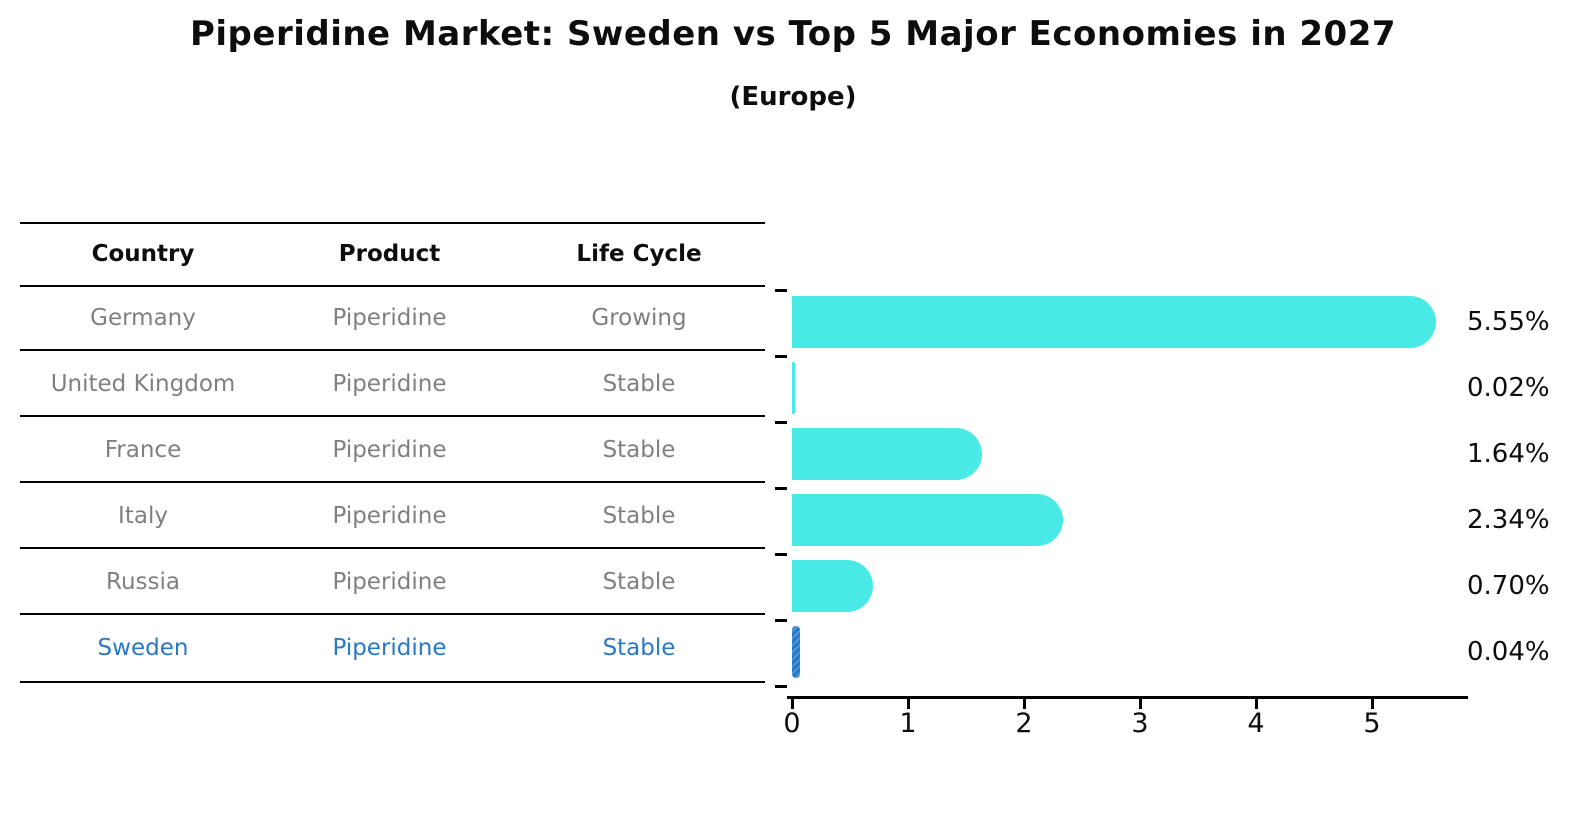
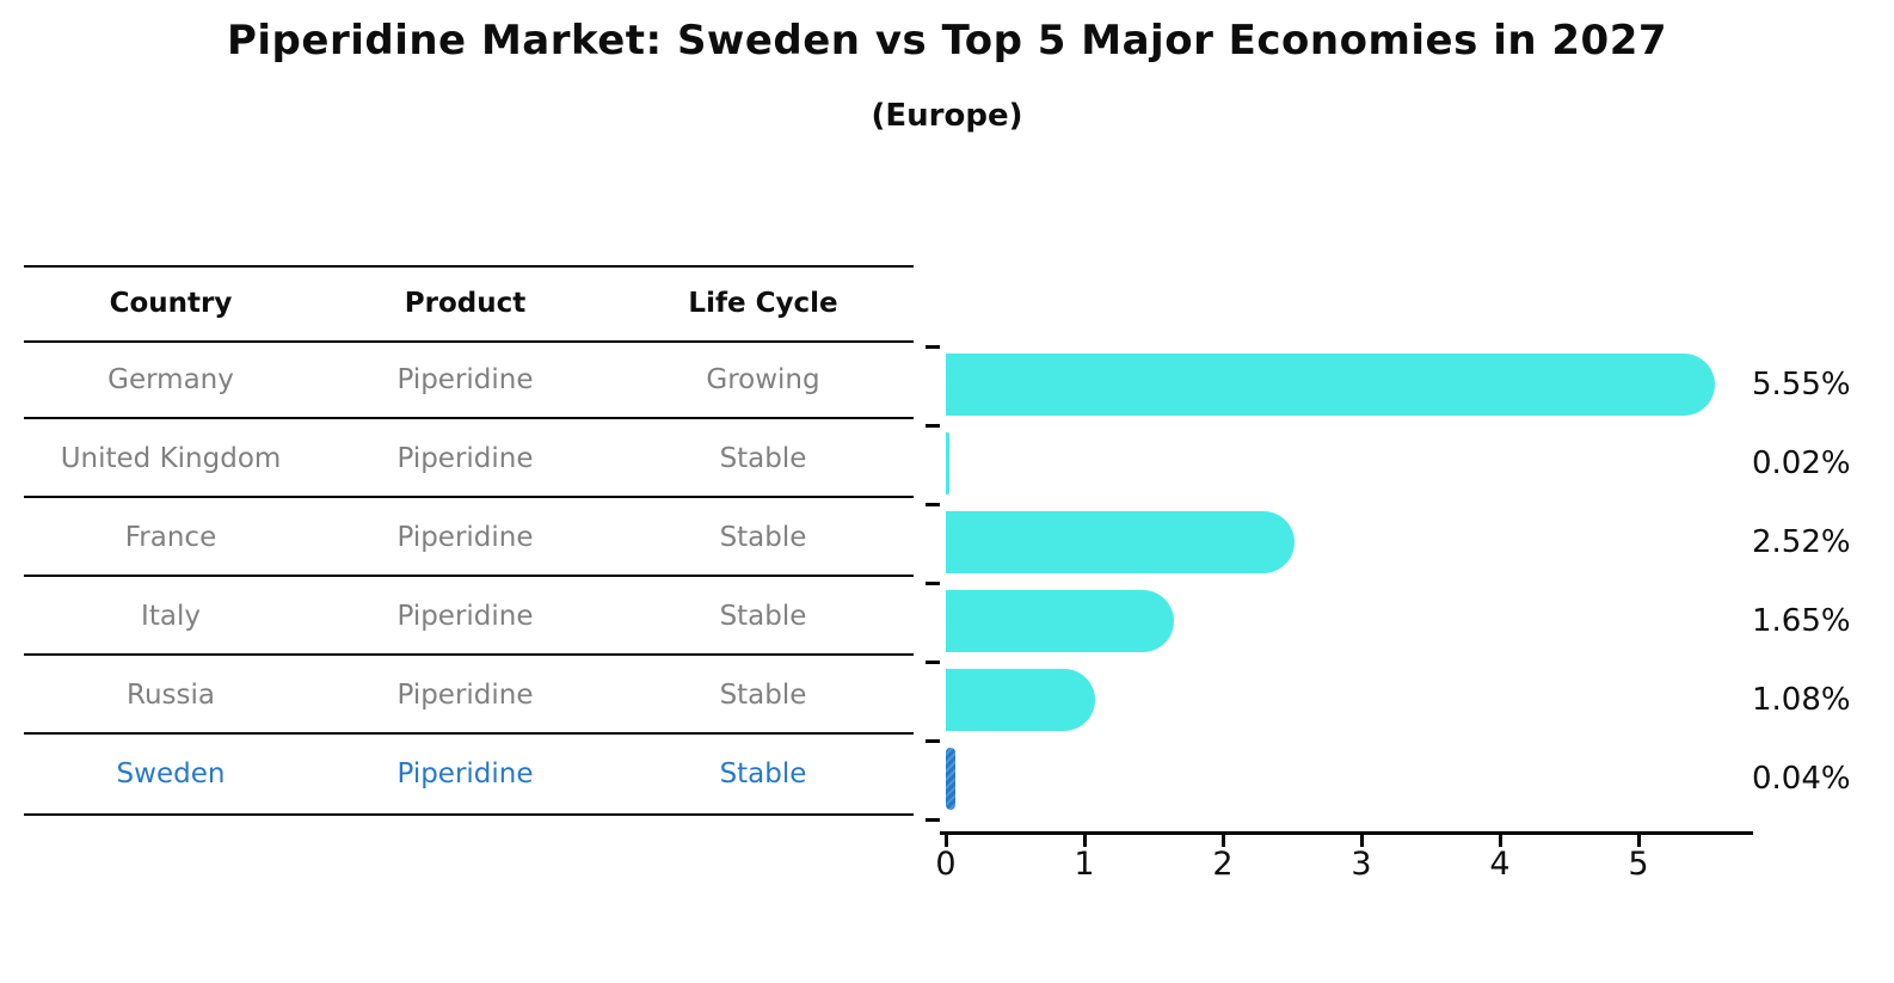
France: 1.64% -> 2.52%
Italy: 2.34% -> 1.65%
Russia: 0.70% -> 1.08%
